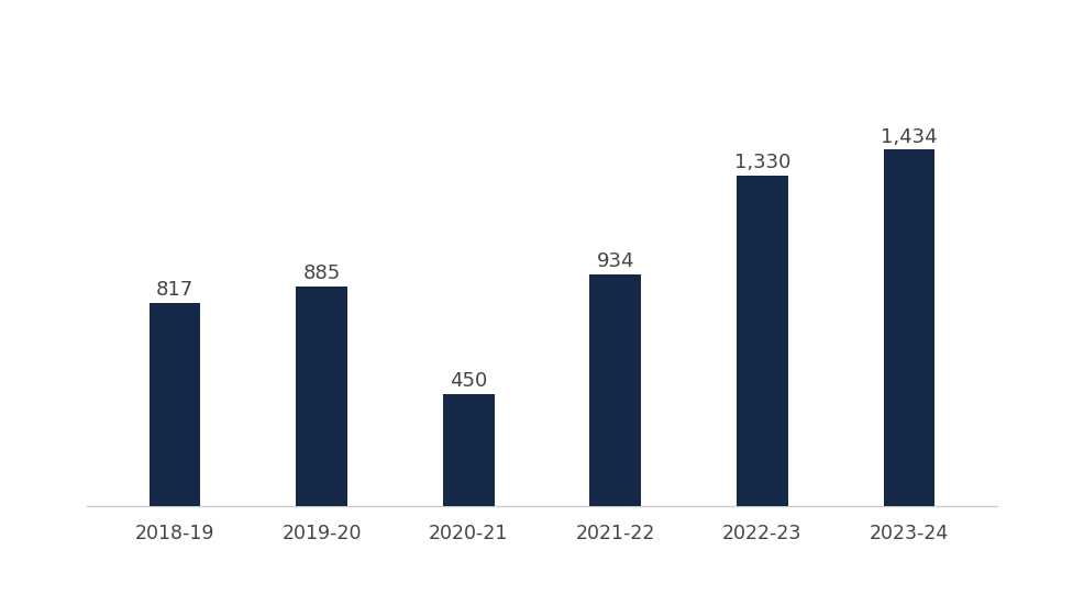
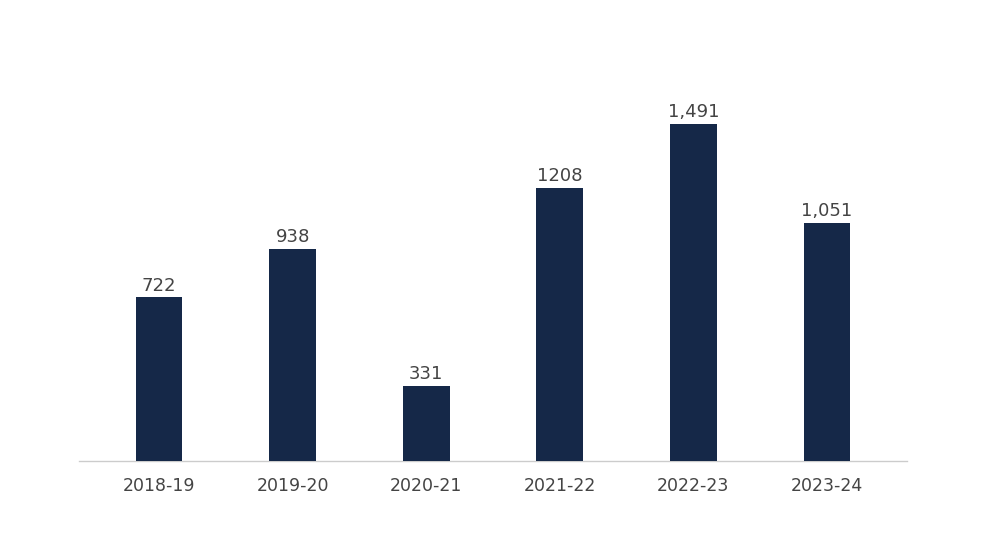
2018-19: 817 -> 722
2019-20: 885 -> 938
2020-21: 450 -> 331
2021-22: 934 -> 1208
2022-23: 1,330 -> 1,491
2023-24: 1,434 -> 1,051
